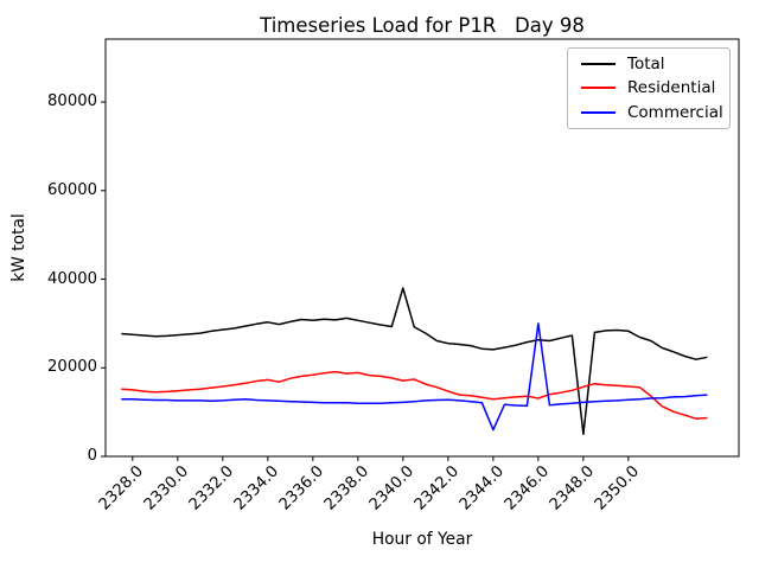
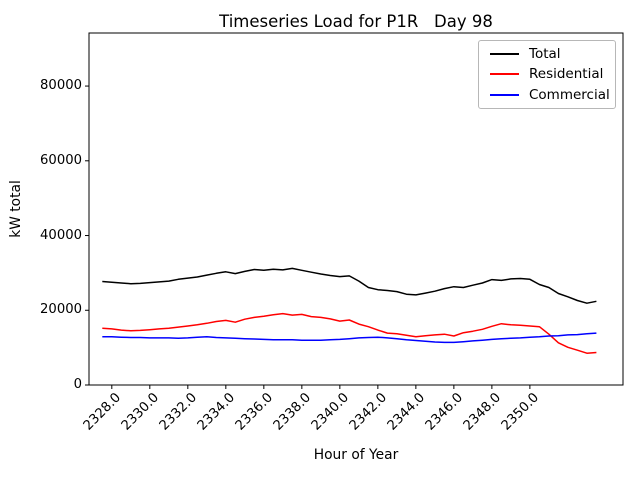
Total/2340.0: 38000 -> 29000
Commercial/2344.0: 6000 -> 12000
Commercial/2346.0: 30000 -> 11000
Total/2348.0: 5000 -> 28000
